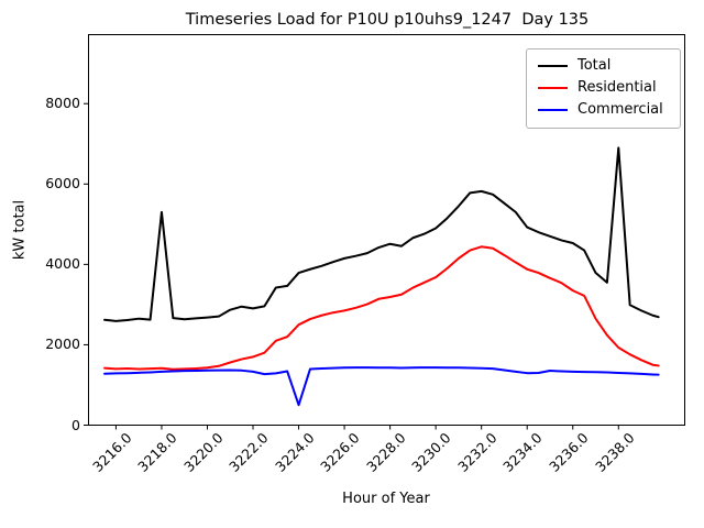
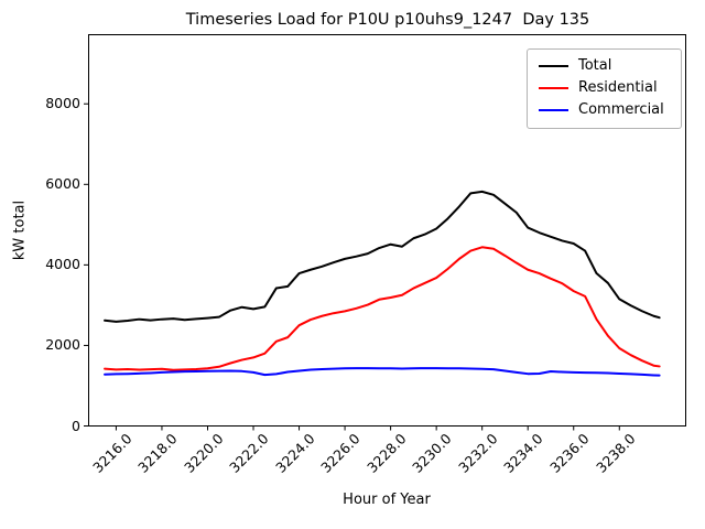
Total/3218.0: 5300 -> 2600
Commercial/3224.0: 500 -> 1400
Total/3238.0: 6900 -> 3200
